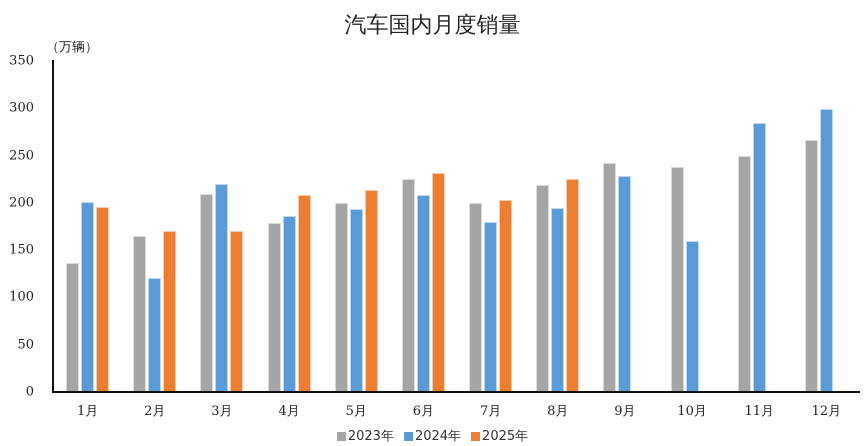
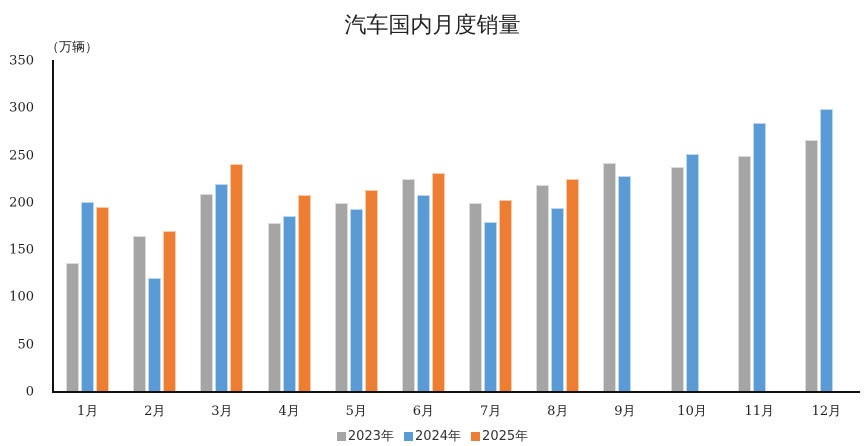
2025年/3月: 170 -> 240
2024年/10月: 160 -> 250
